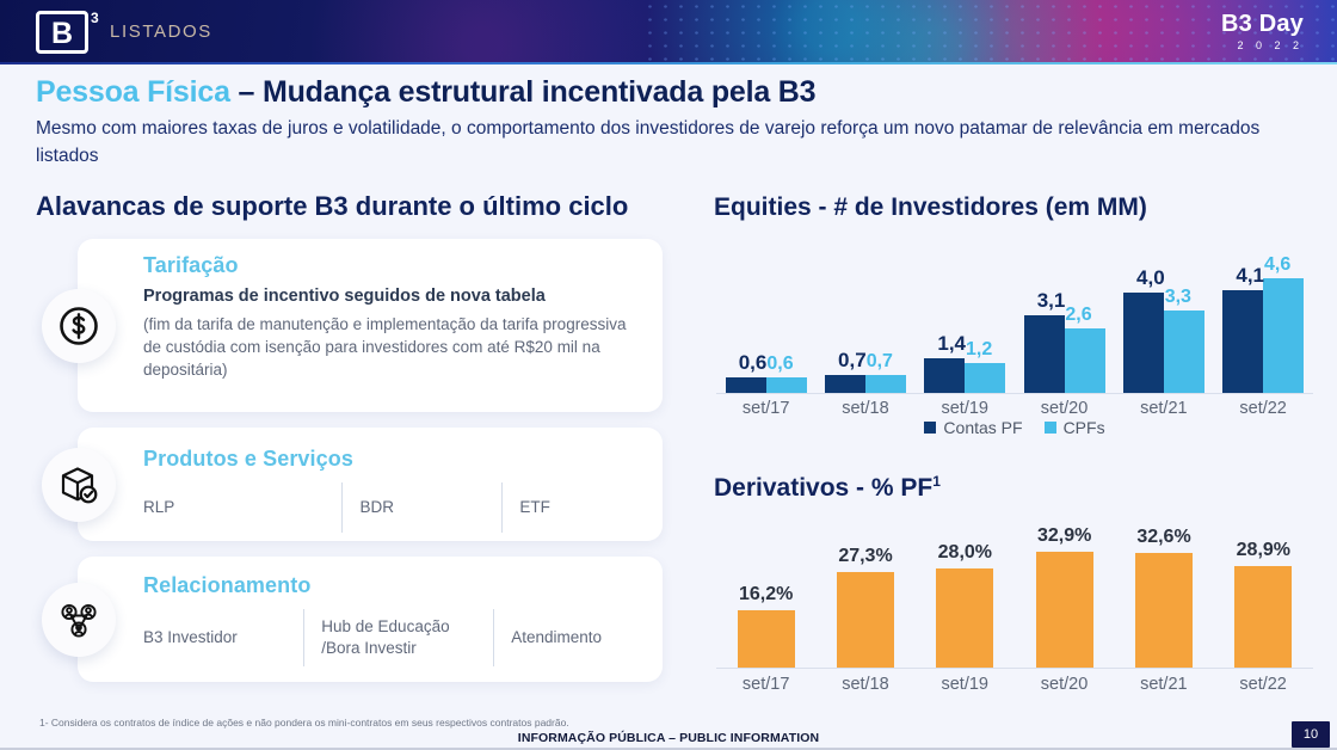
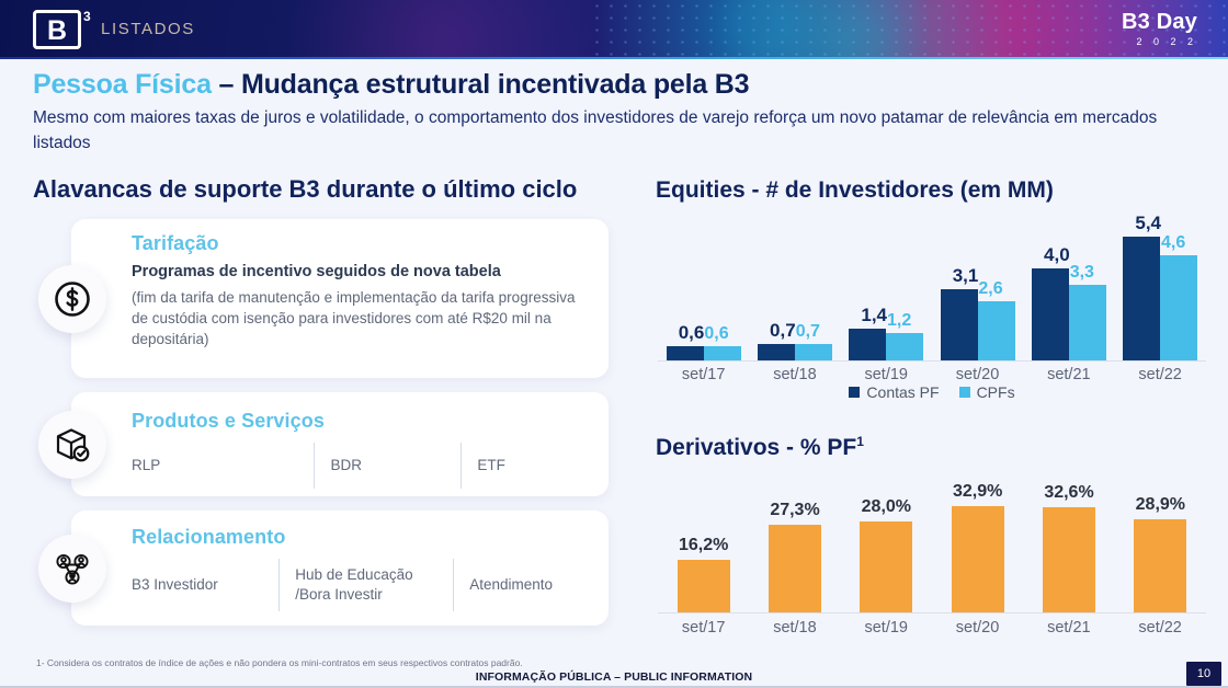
Equities - # de Investidores (em MM)/Contas PF/set/22: 4,1 -> 5,4
